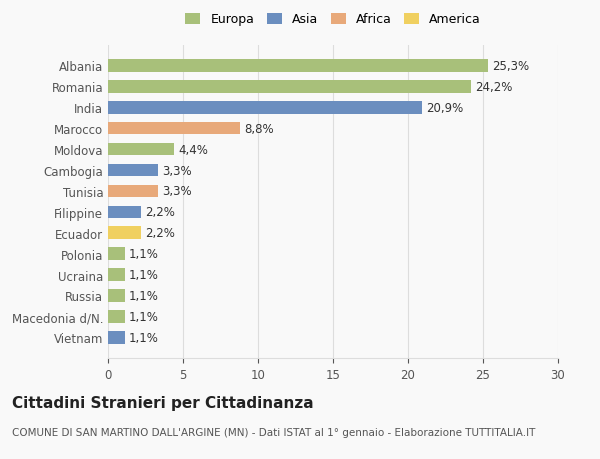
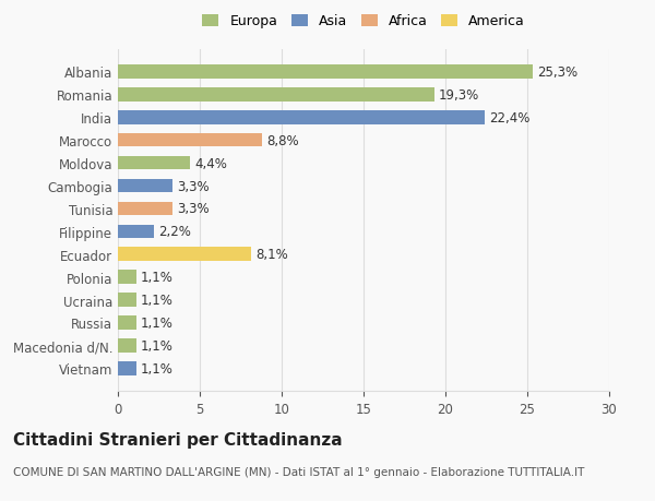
Romania: 24,2% -> 19,3%
India: 20,9% -> 22,4%
Ecuador: 2,2% -> 8,1%
